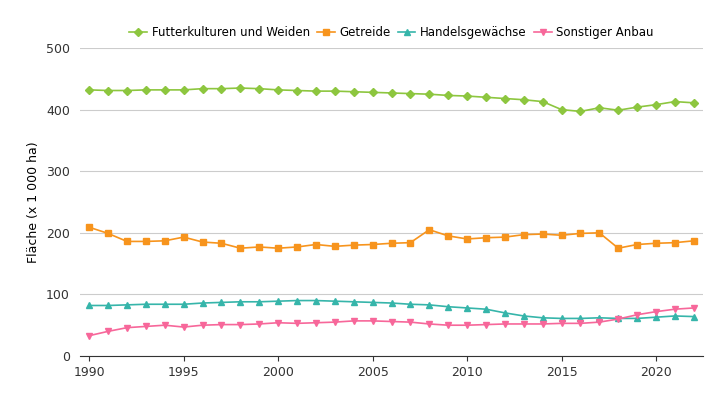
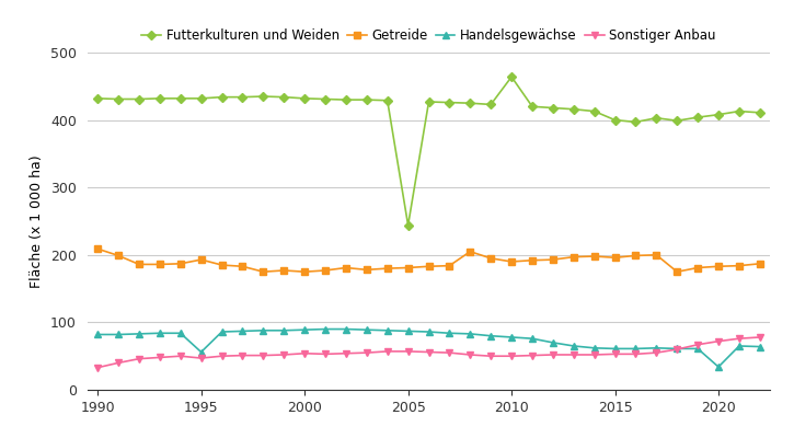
Handelsgewächse/1995: 84 -> 56
Futterkulturen und Weiden/2005: 428 -> 244
Futterkulturen und Weiden/2010: 422 -> 464
Handelsgewächse/2020: 63 -> 34
